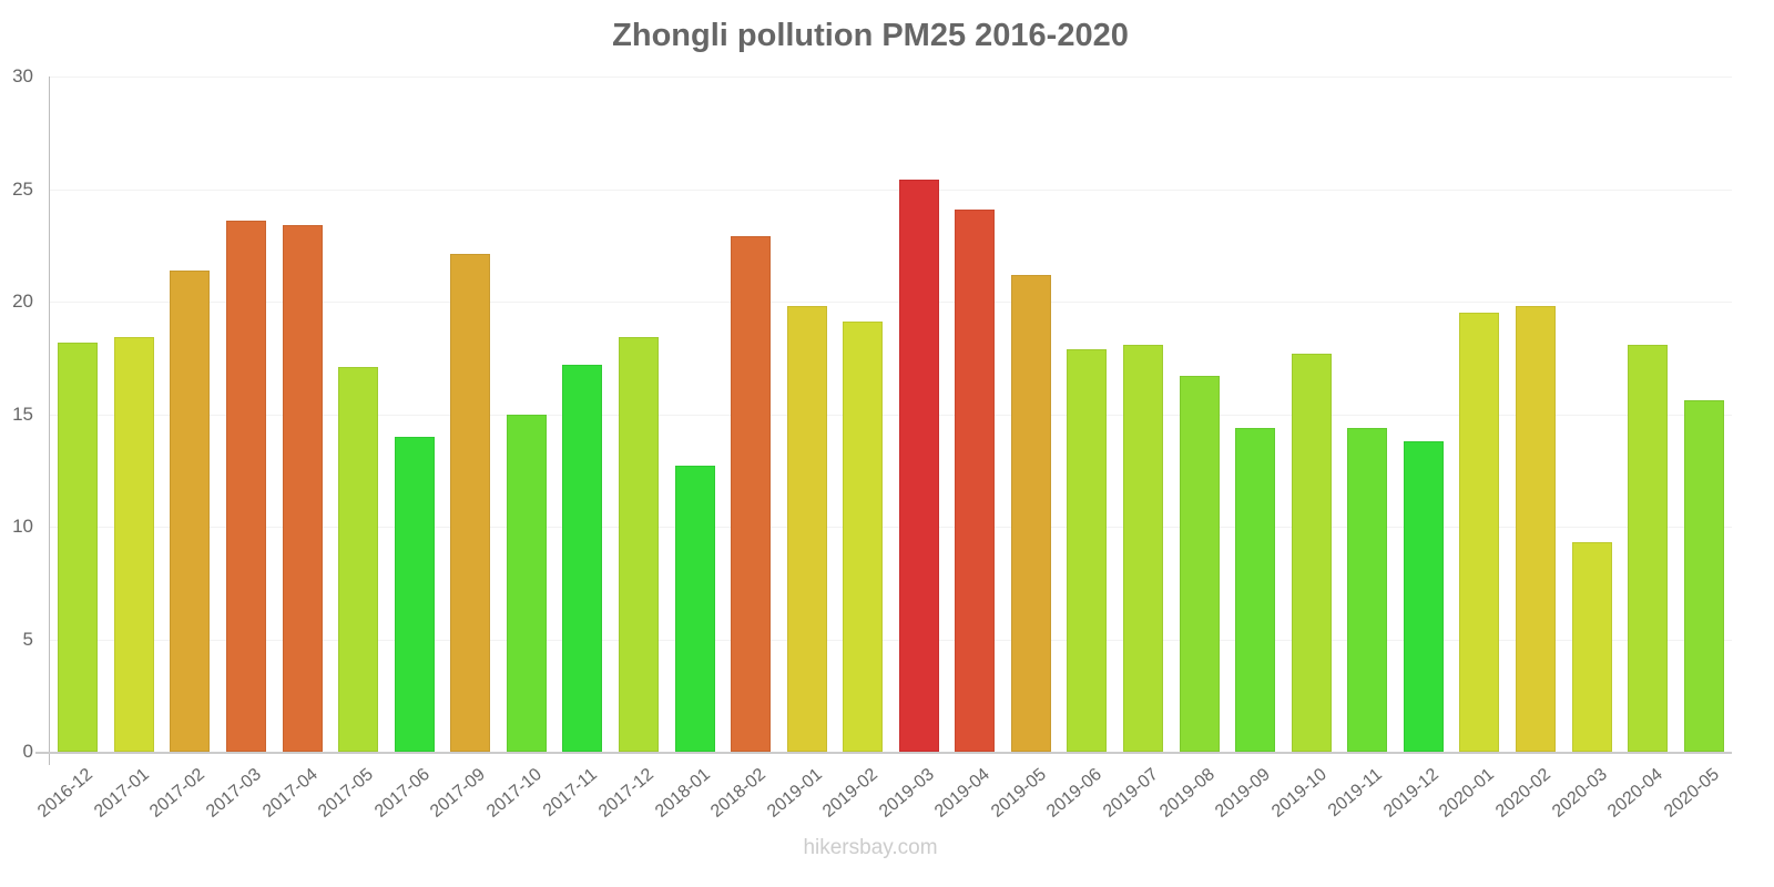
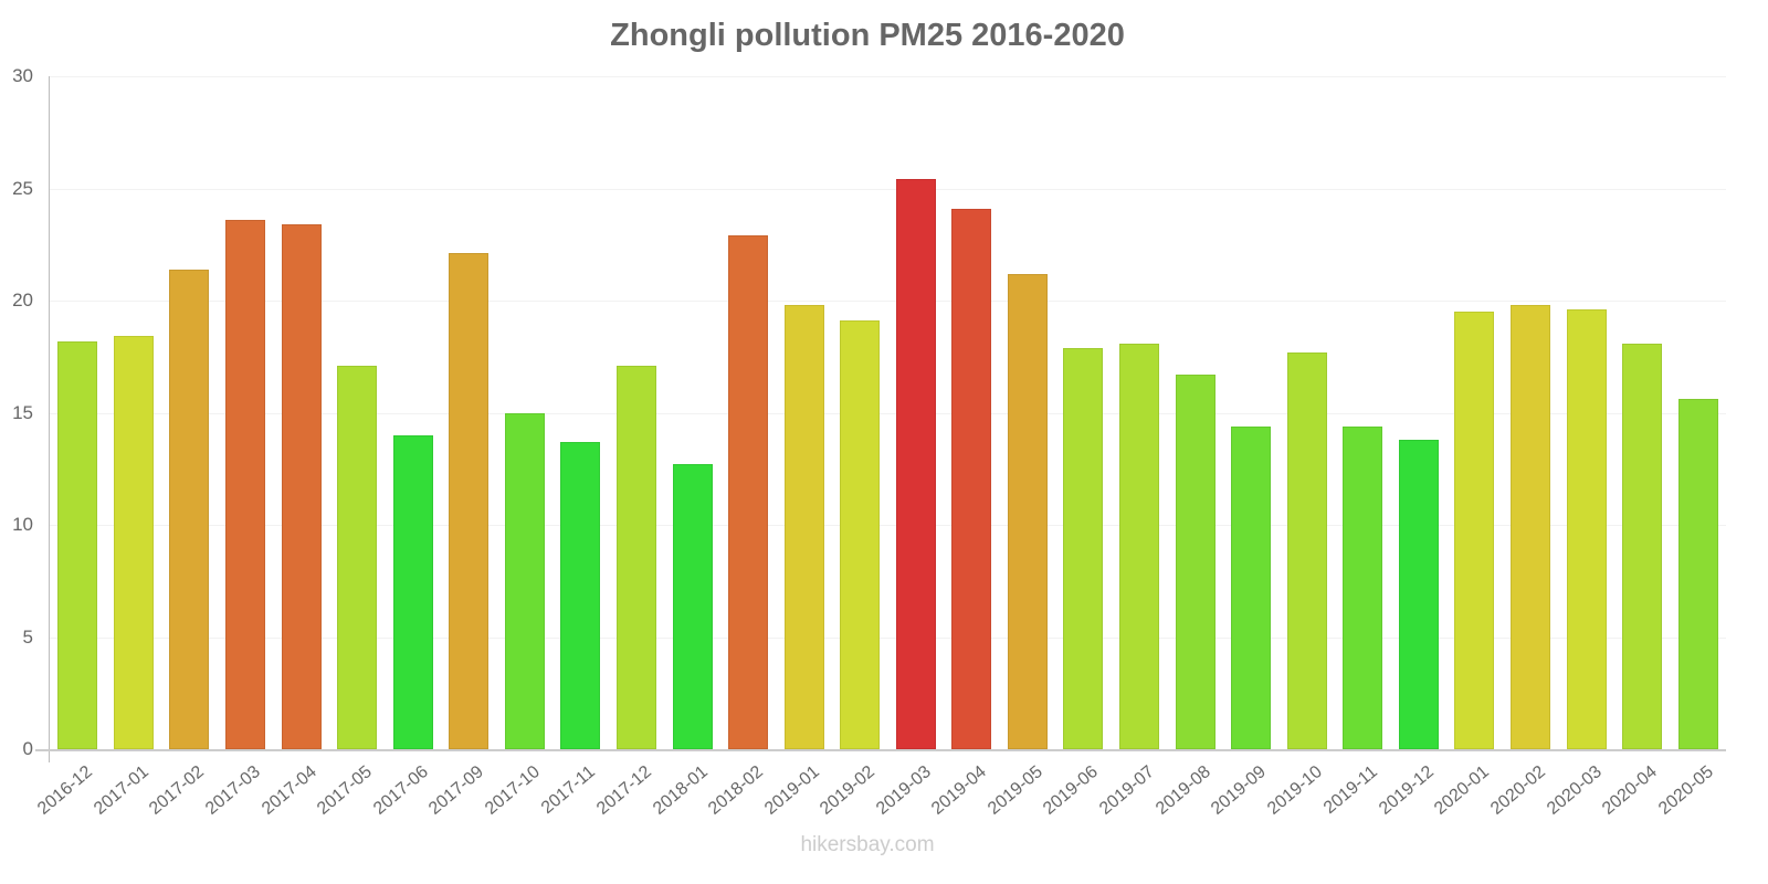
2017-11: 17.2 -> 13.7
2017-12: 18.4 -> 17.1
2020-03: 9.3 -> 19.6
